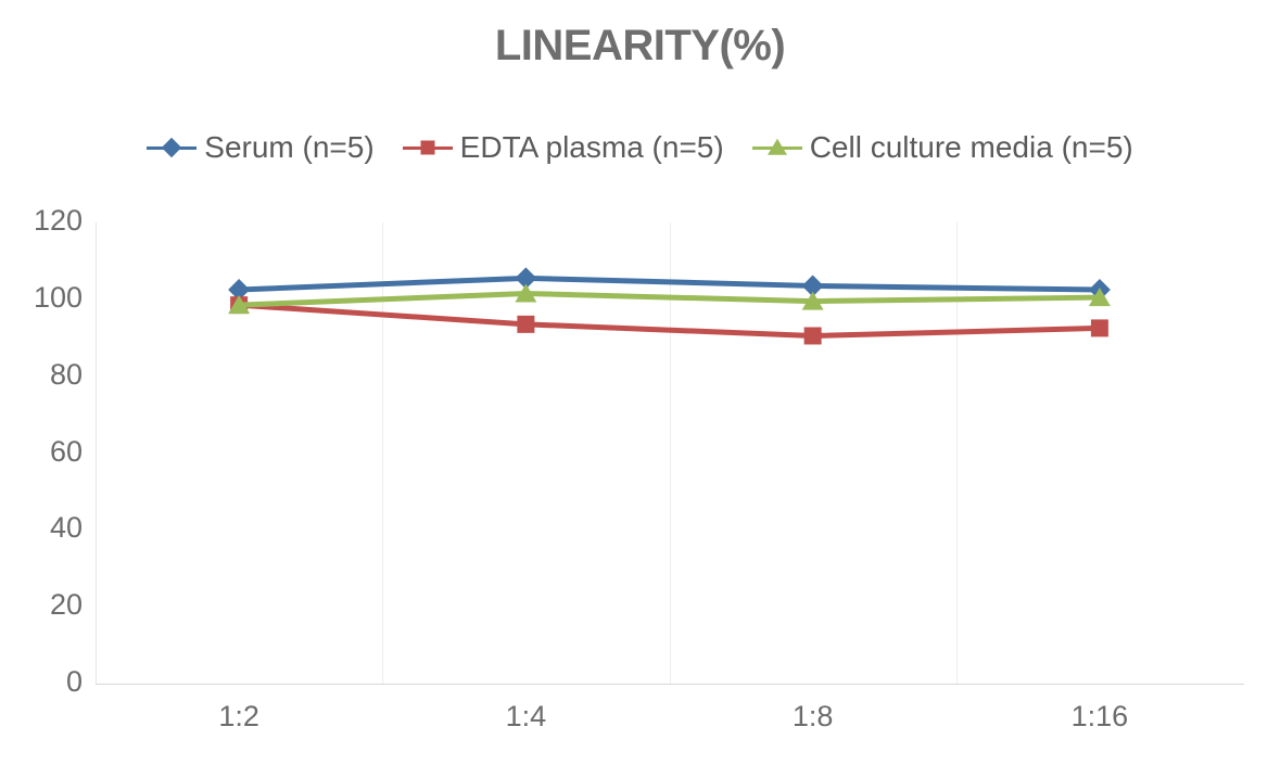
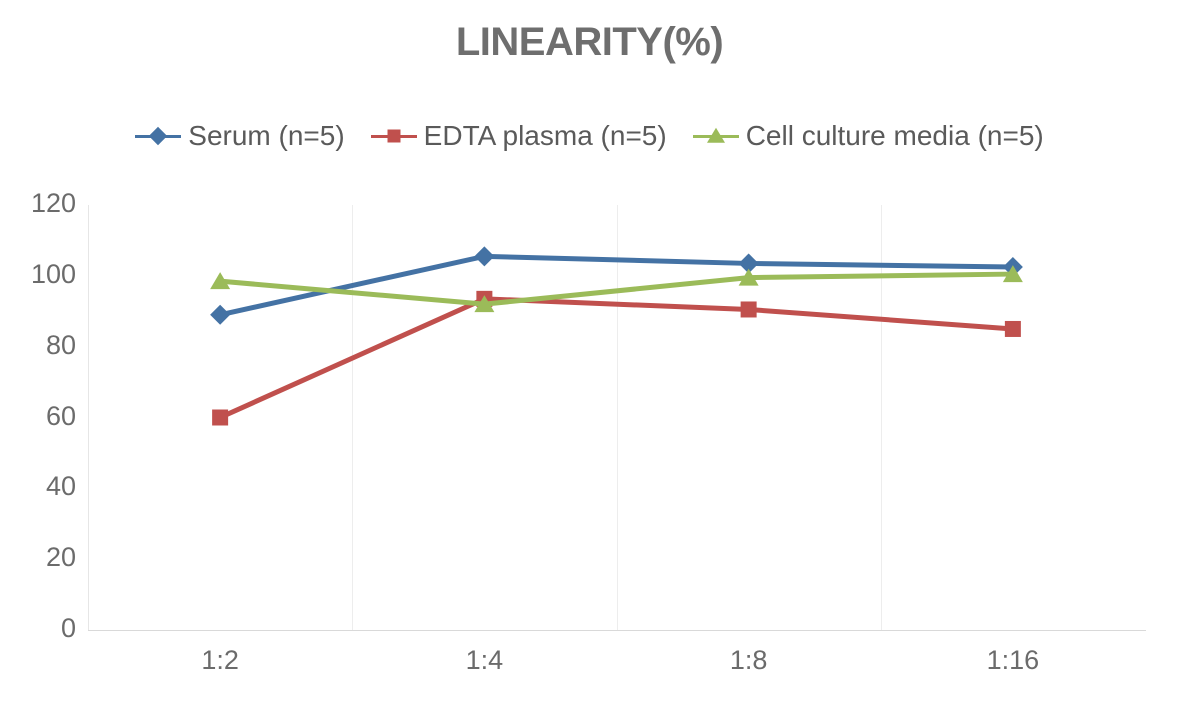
Serum (n=5)/1:2: 102 -> 89
EDTA plasma (n=5)/1:2: 98 -> 60
Cell culture media (n=5)/1:4: 102 -> 92
EDTA plasma (n=5)/1:16: 92 -> 85
